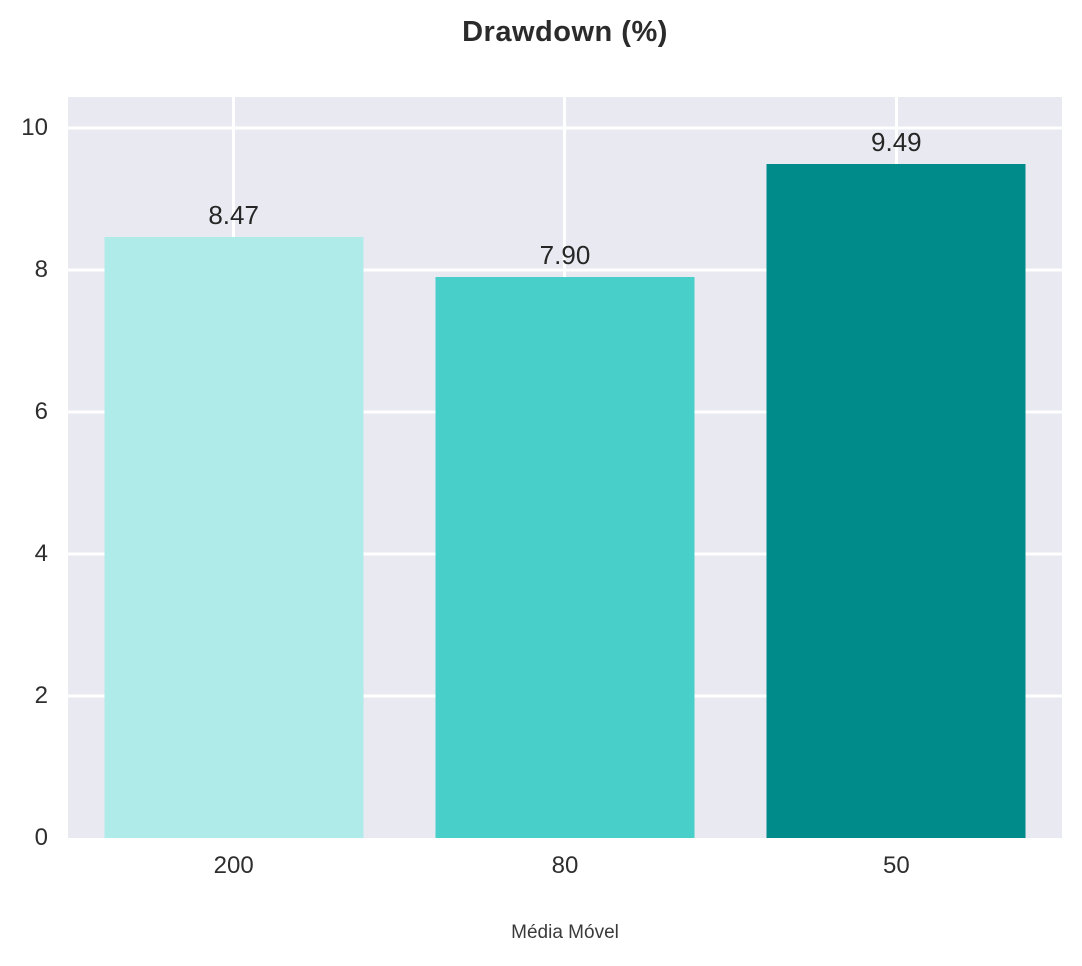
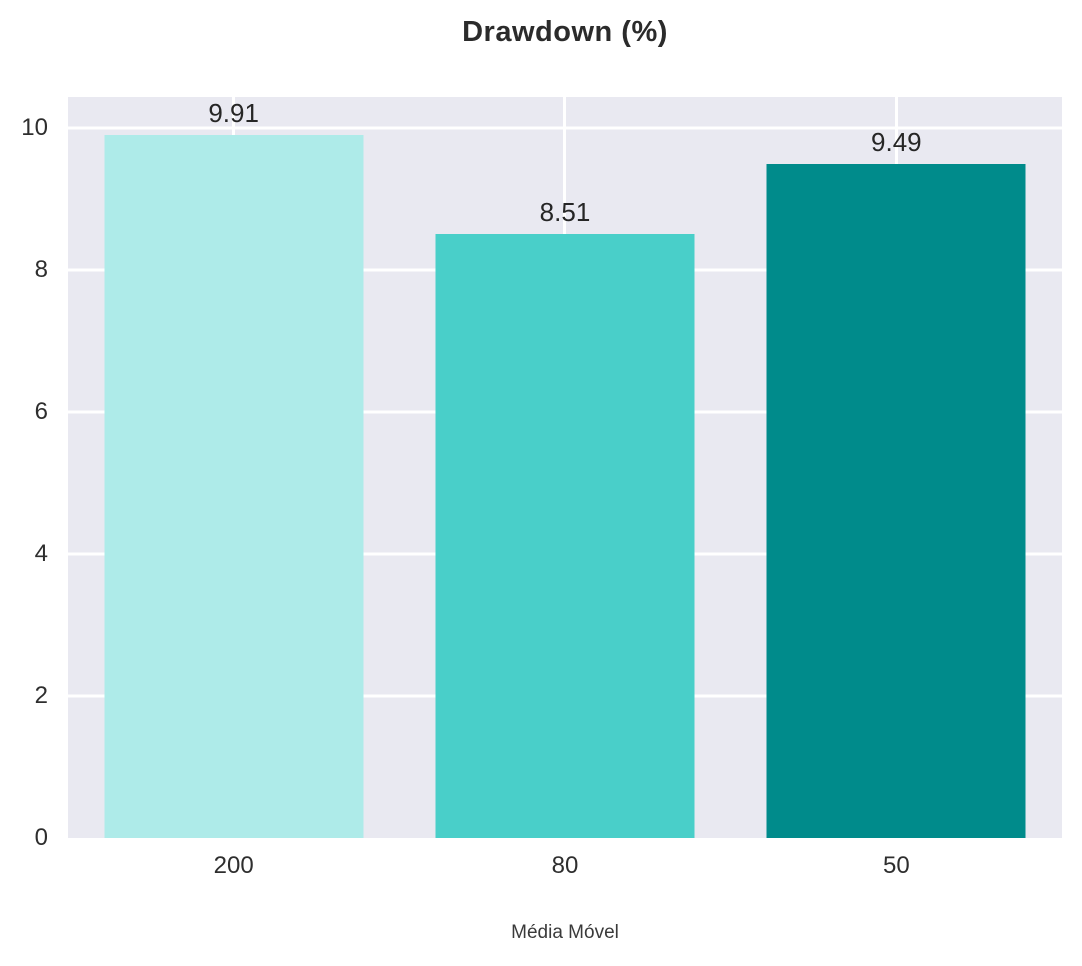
200: 8.47 -> 9.91
80: 7.90 -> 8.51
